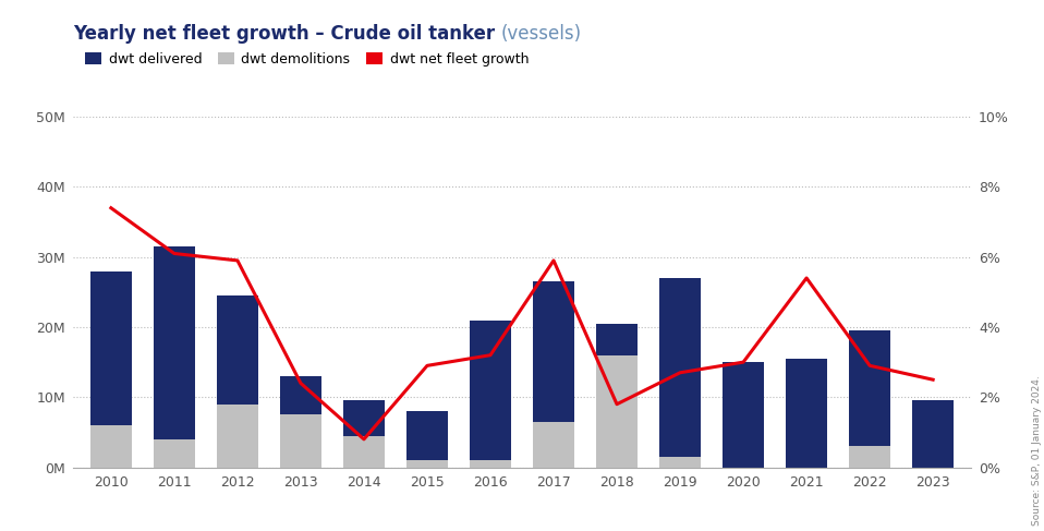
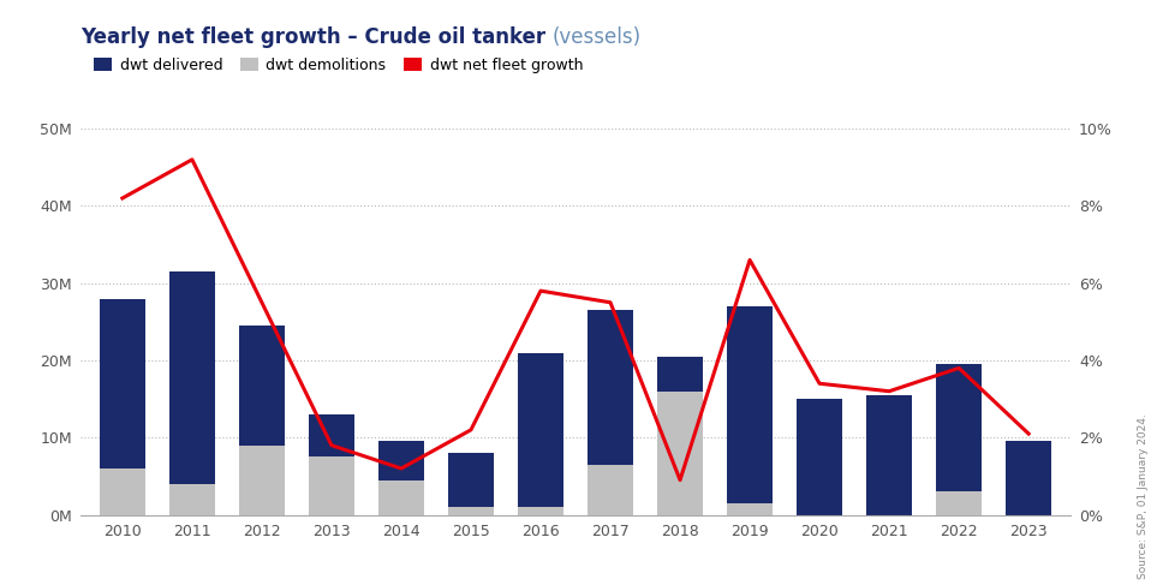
dwt net fleet growth/2010: 7.4% -> 8.2%
dwt net fleet growth/2011: 6.1% -> 9.2%
dwt net fleet growth/2012: 5.9% -> 5.5%
dwt net fleet growth/2013: 2.4% -> 1.8%
dwt net fleet growth/2014: 0.8% -> 1.2%
dwt net fleet growth/2015: 2.9% -> 2.2%
dwt net fleet growth/2016: 3.2% -> 5.8%
dwt net fleet growth/2017: 5.9% -> 5.5%
dwt net fleet growth/2018: 1.8% -> 0.9%
dwt net fleet growth/2019: 2.7% -> 6.6%
dwt net fleet growth/2020: 3.0% -> 3.4%
dwt net fleet growth/2021: 5.4% -> 3.2%
dwt net fleet growth/2022: 2.9% -> 3.8%
dwt net fleet growth/2023: 2.5% -> 2.1%
